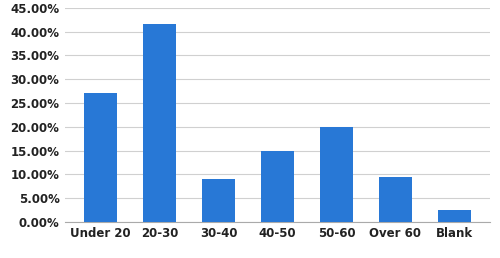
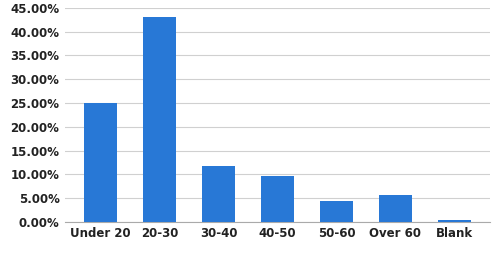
Under 20: 27.0% -> 25.0%
20-30: 41.5% -> 43.0%
30-40: 9.0% -> 11.7%
40-50: 15.0% -> 9.6%
50-60: 20.0% -> 4.3%
Over 60: 9.5% -> 5.6%
Blank: 2.5% -> 0.5%
